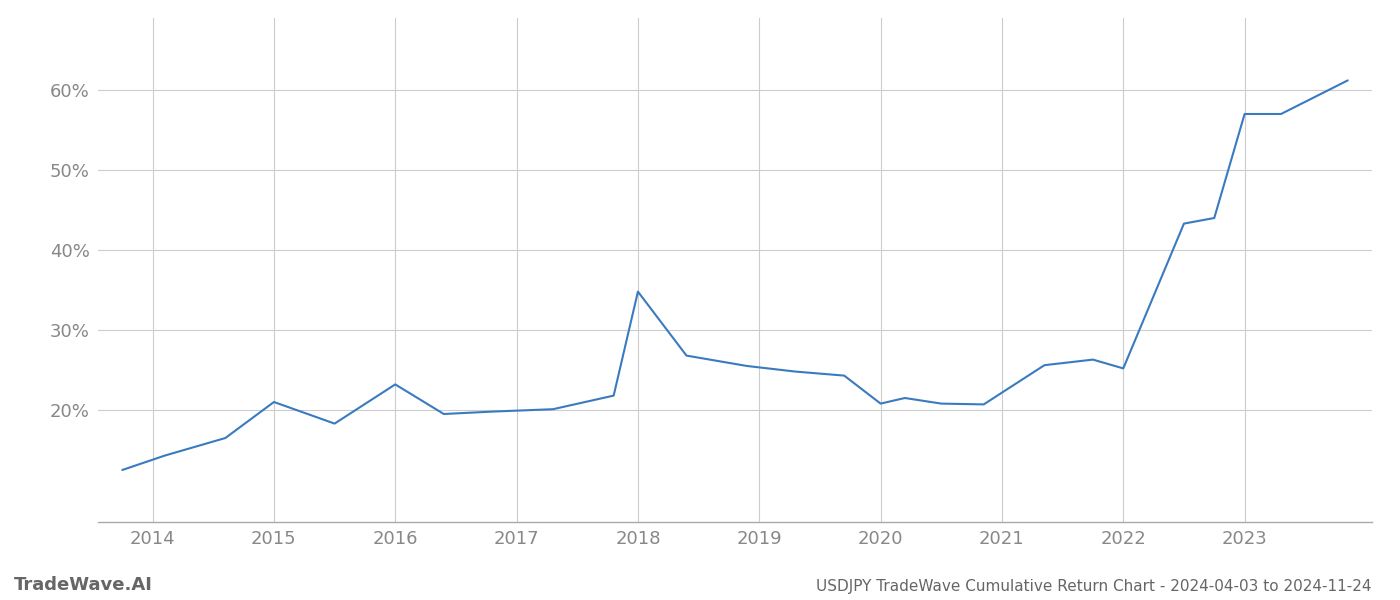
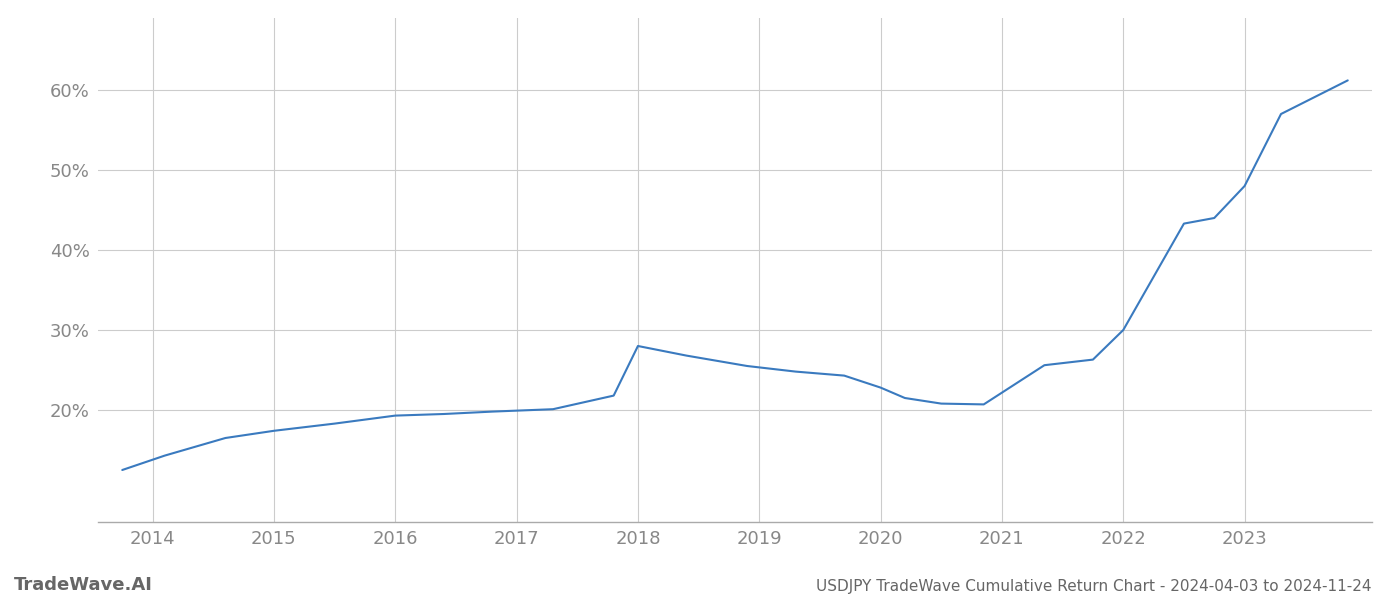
2015: 21.0% -> 17.4%
2016: 23.2% -> 19.3%
2018: 34.8% -> 28.0%
2020: 20.8% -> 22.8%
2022: 25.2% -> 30.0%
2023: 57.0% -> 48.0%
